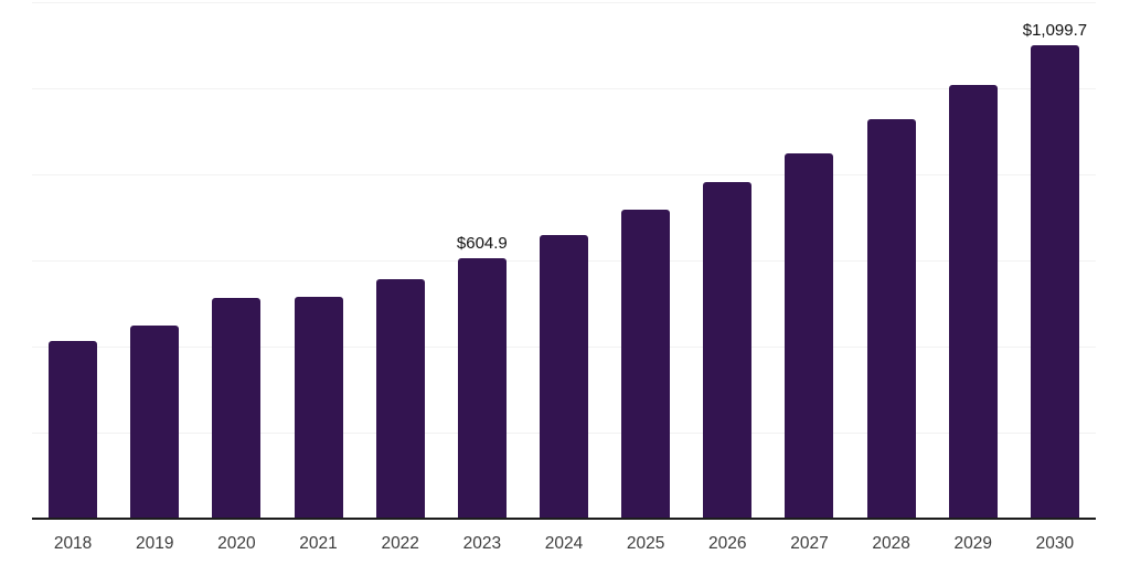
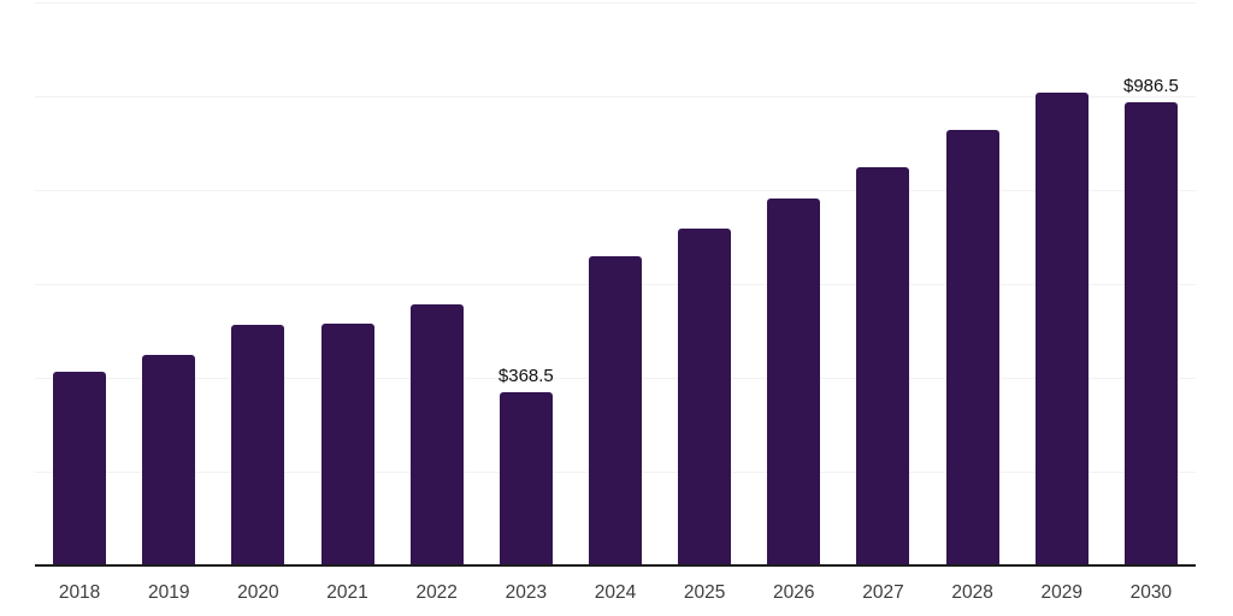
2023: $604.9 -> $368.5
2030: $1,099.7 -> $986.5
